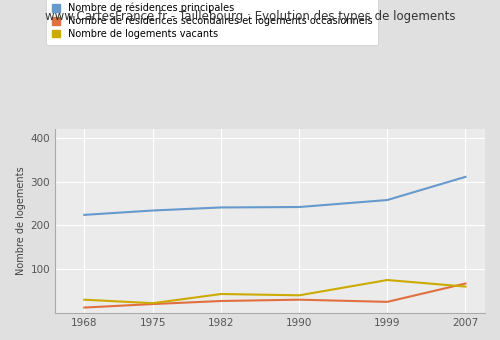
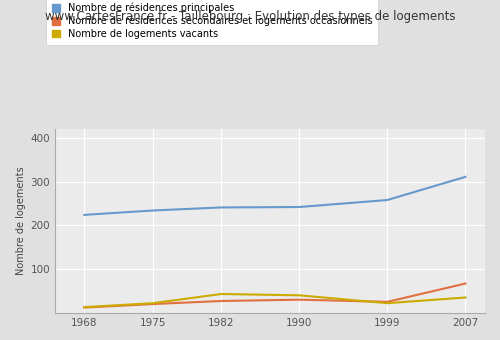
Nombre de logements vacants/1968: 30 -> 13
Nombre de logements vacants/1999: 75 -> 22
Nombre de logements vacants/2007: 60 -> 35
